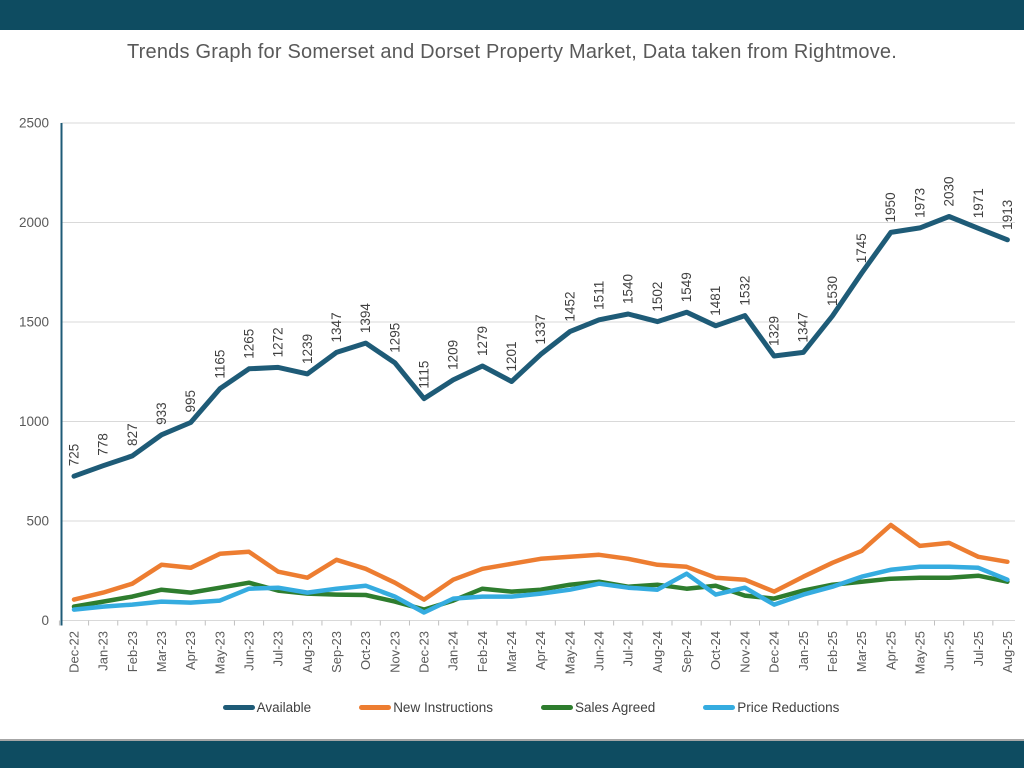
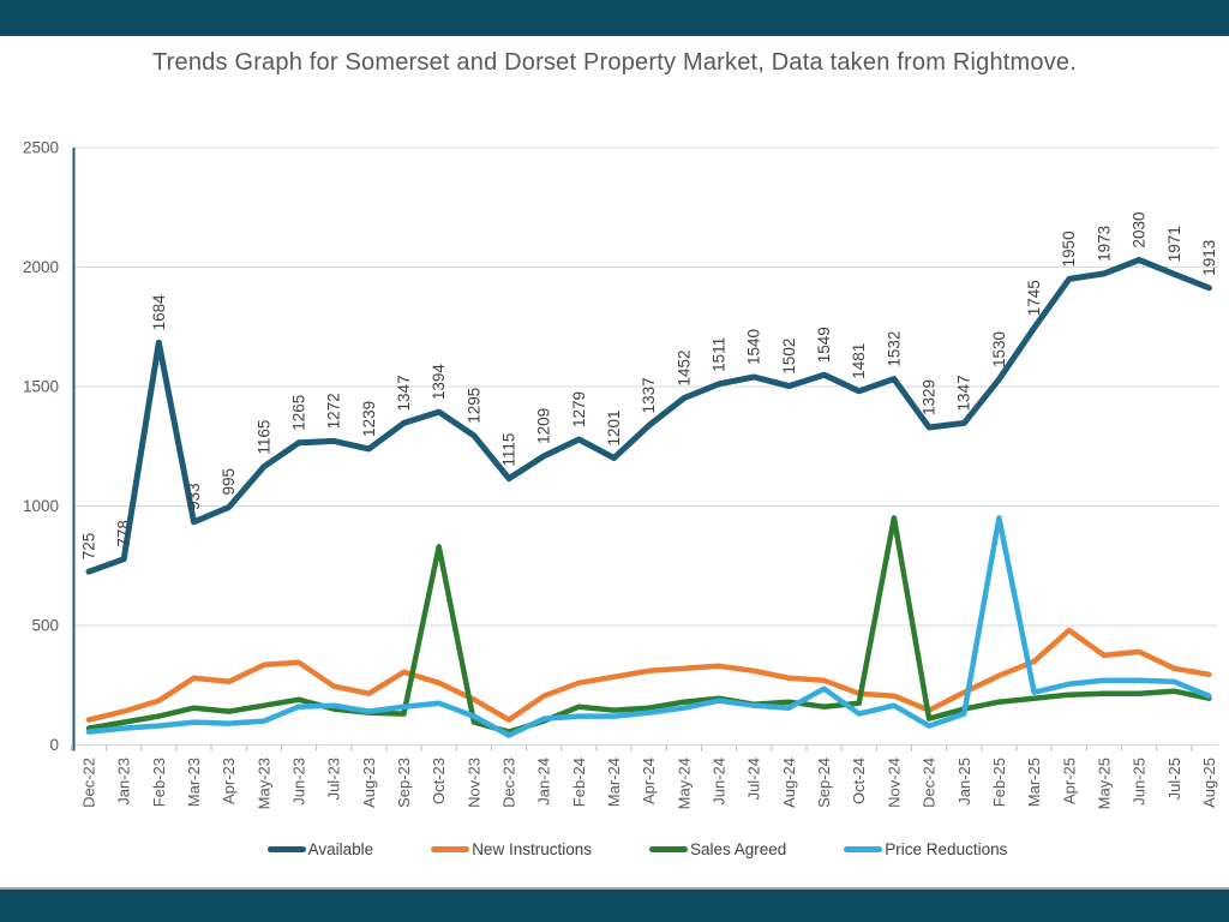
Available/Feb-23: 827 -> 1684
Sales Agreed/Oct-23: 130 -> 830
Sales Agreed/Nov-24: 120 -> 950
Price Reductions/Feb-25: 170 -> 950
